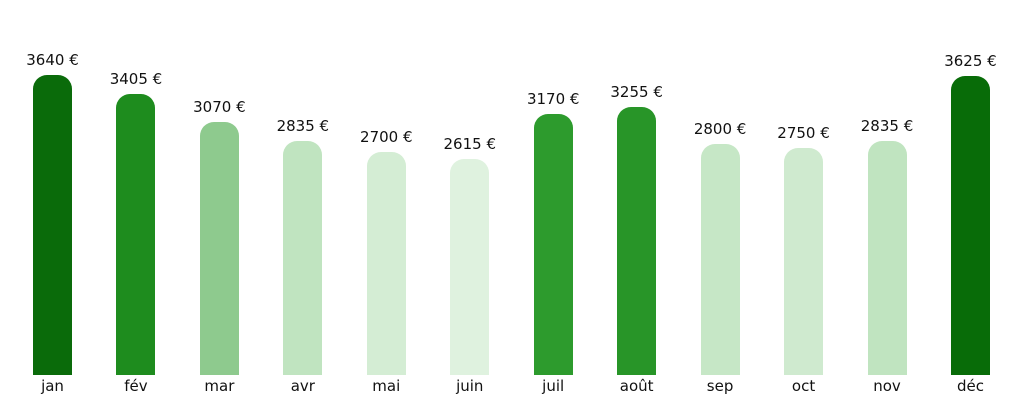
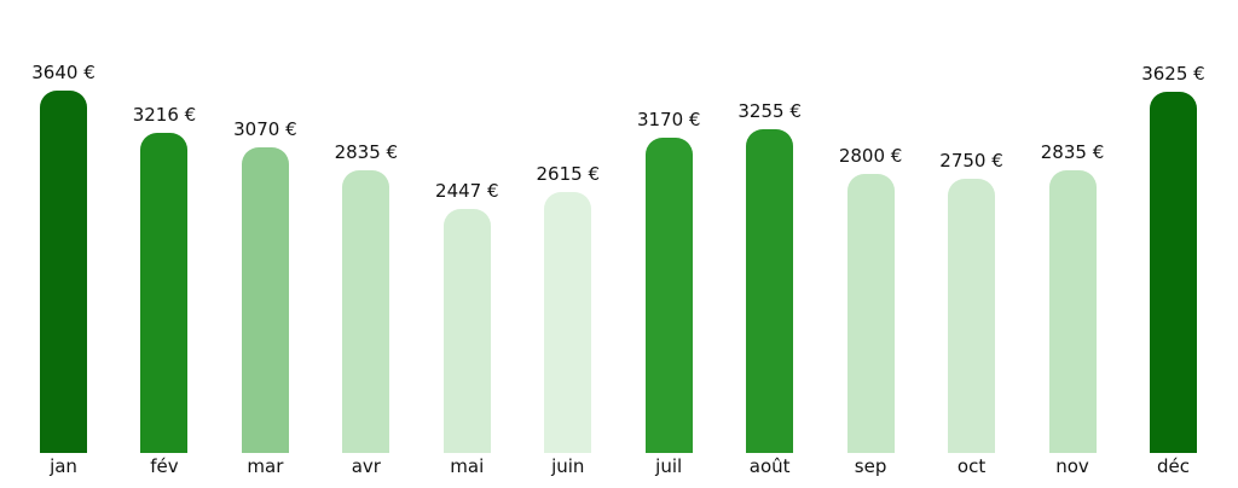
fév: 3405 -> 3216
mai: 2700 -> 2447
